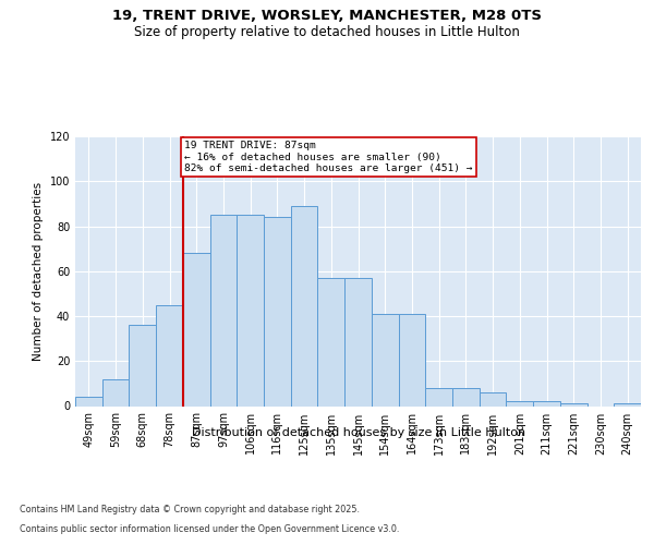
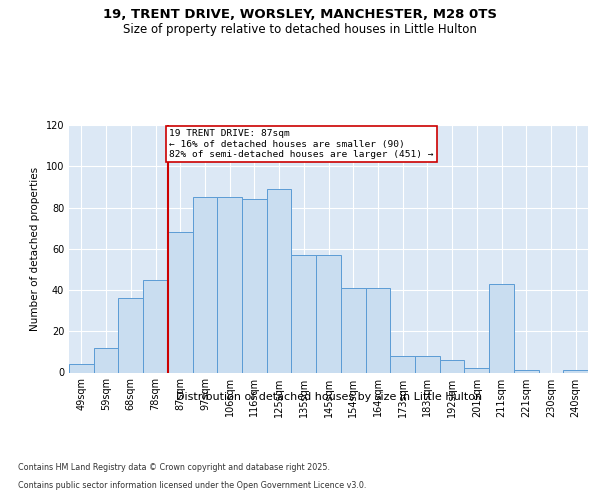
211sqm: 2 -> 43
